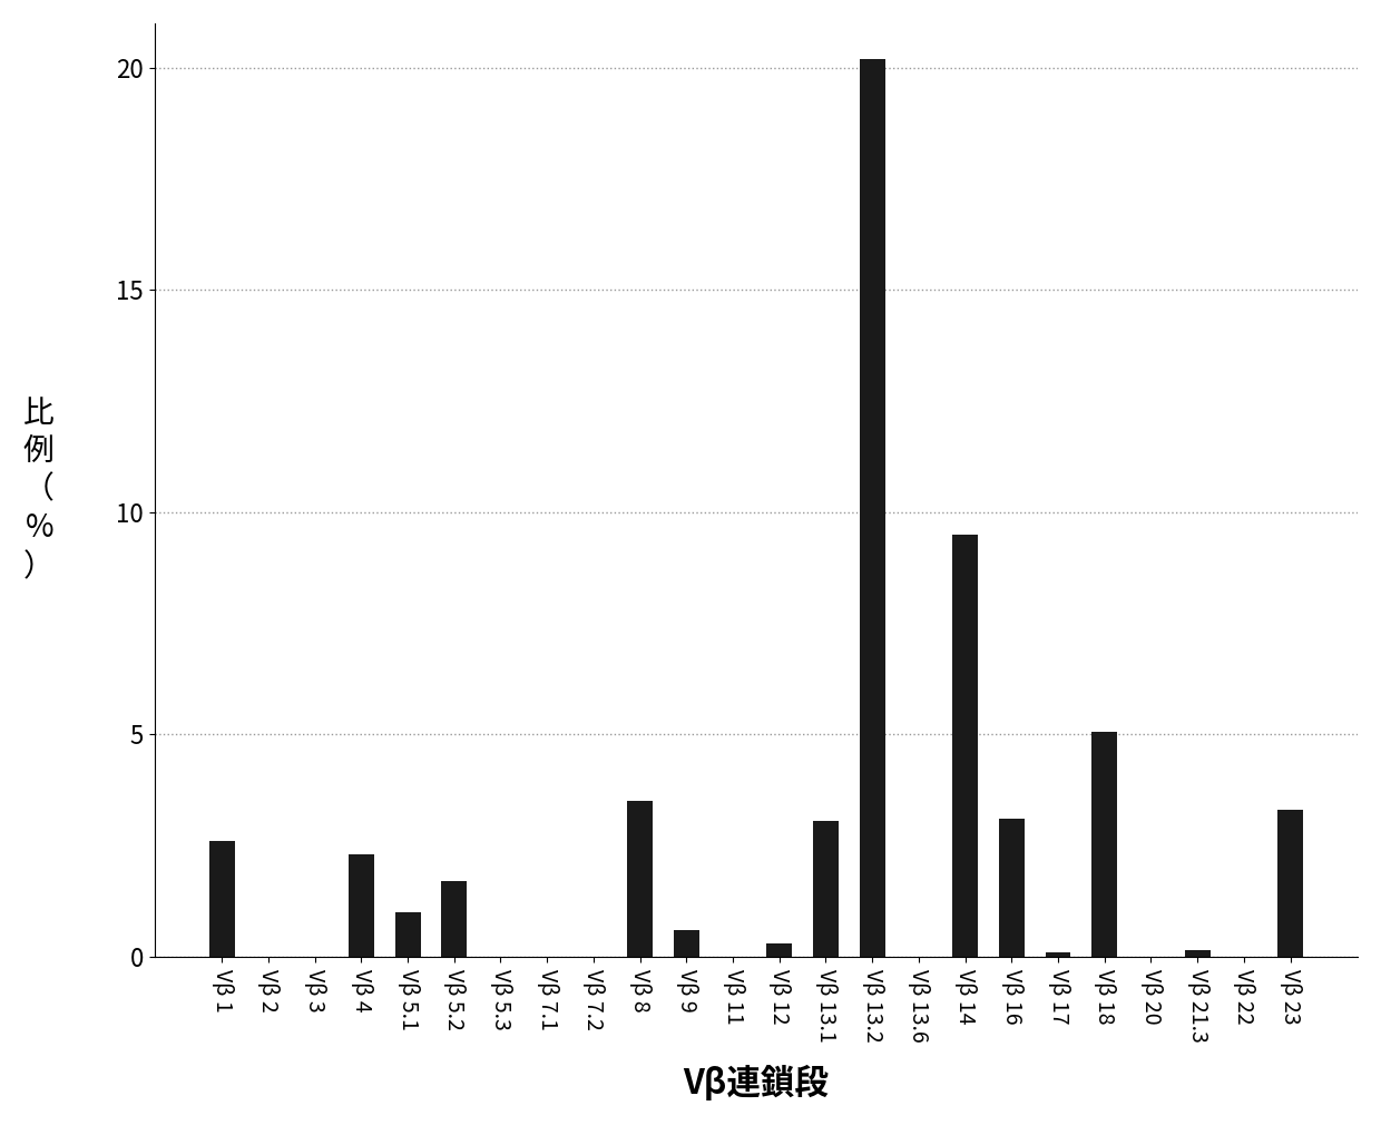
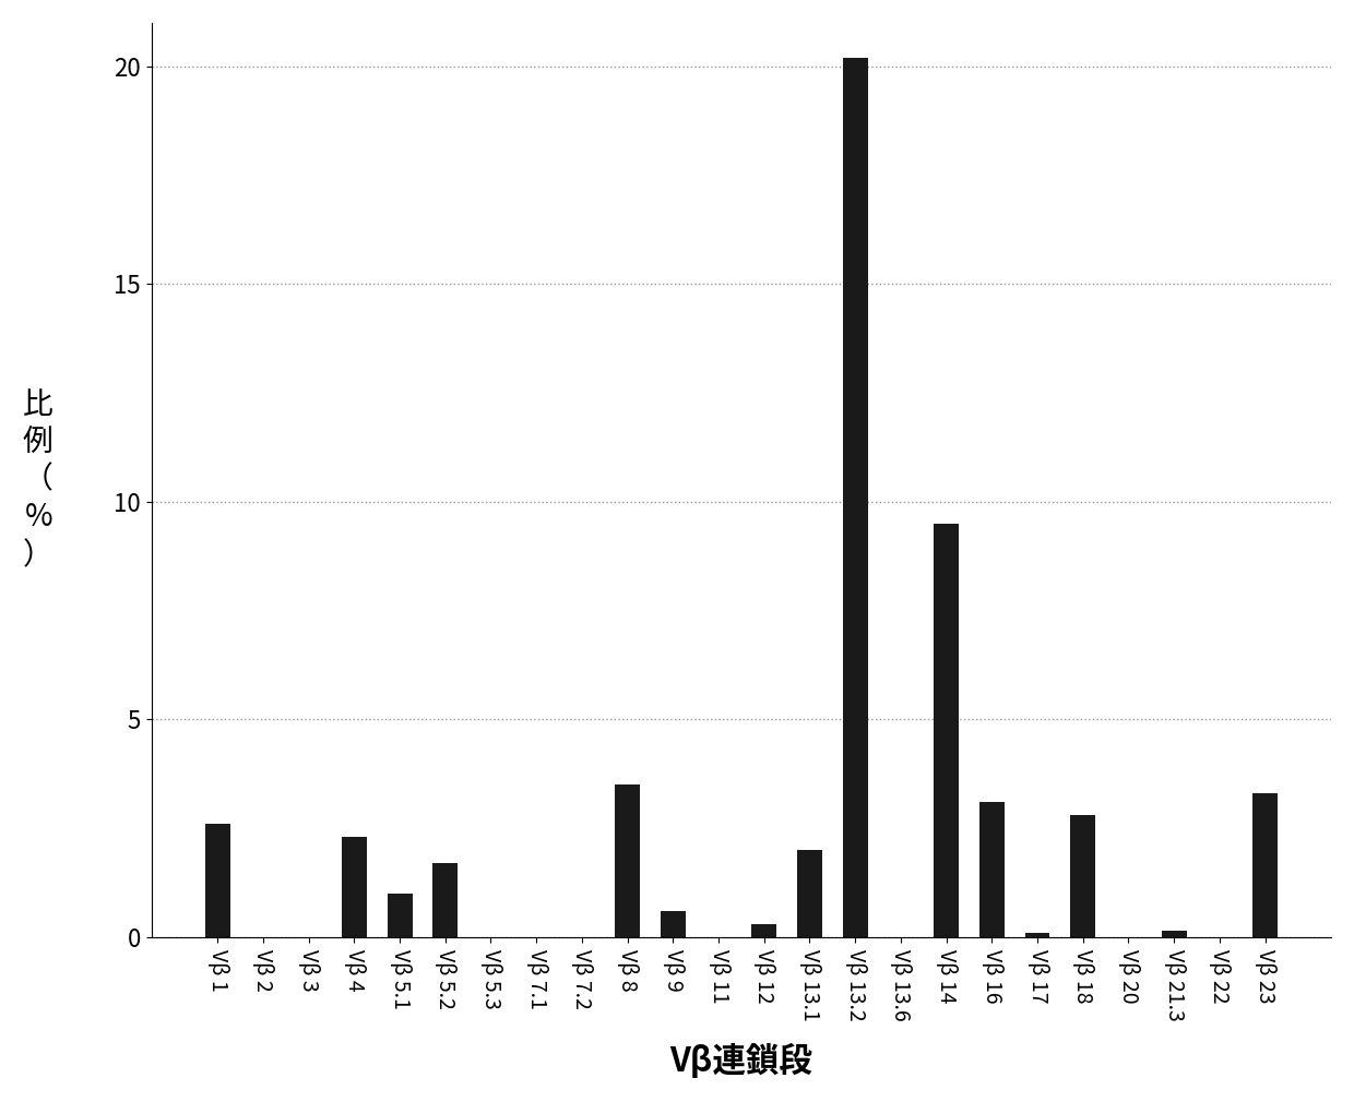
Vβ 13.1: 3.05 -> 2.00
Vβ 18: 5.05 -> 2.80
